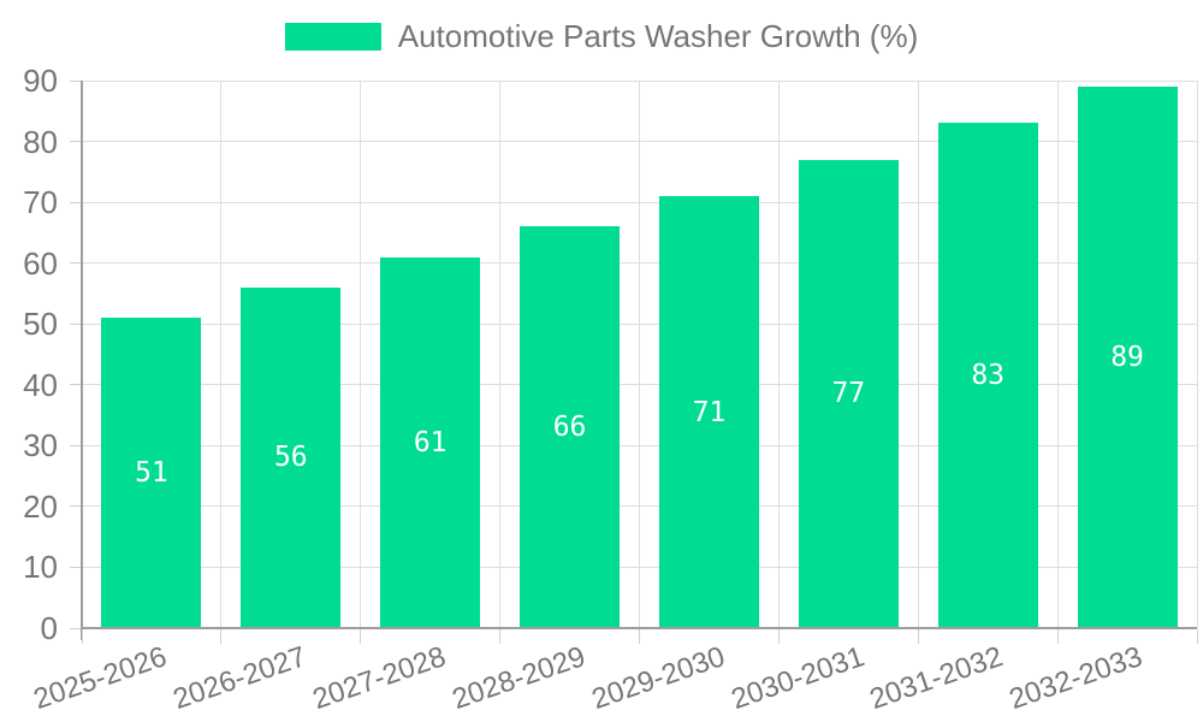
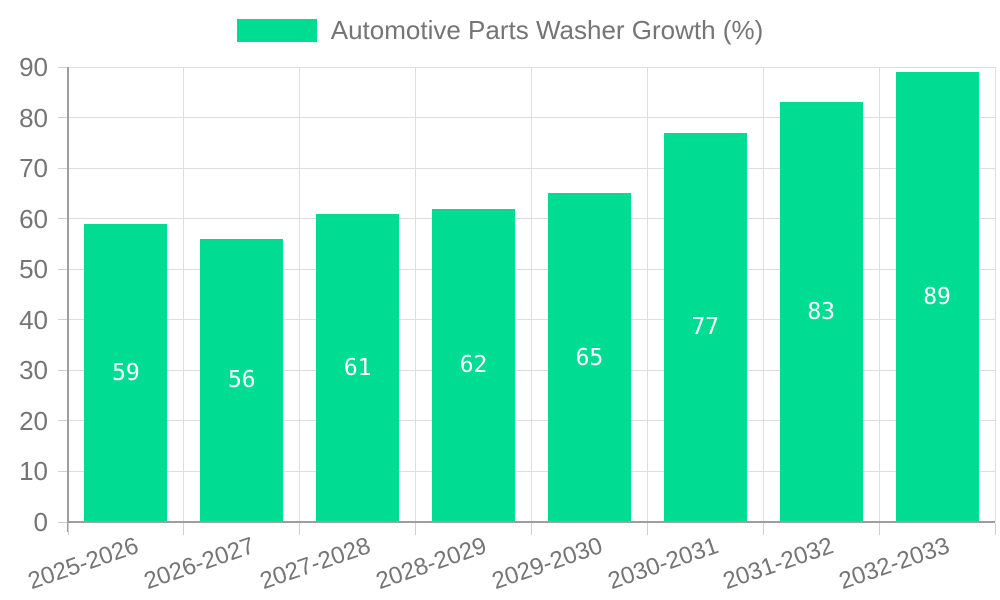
2025-2026: 51 -> 59
2028-2029: 66 -> 62
2029-2030: 71 -> 65
